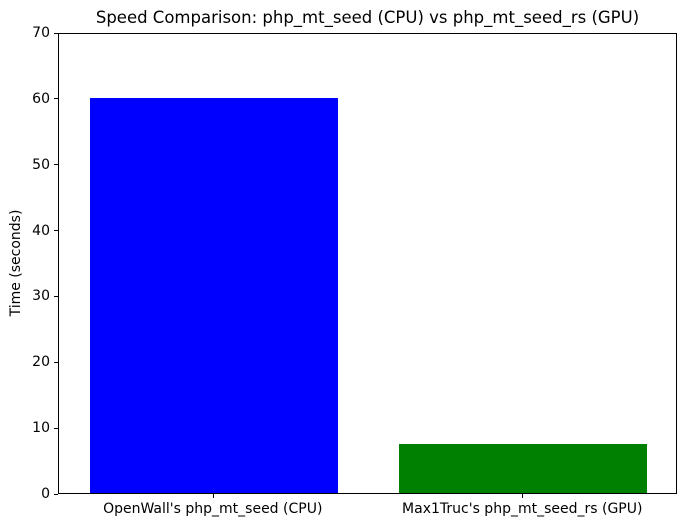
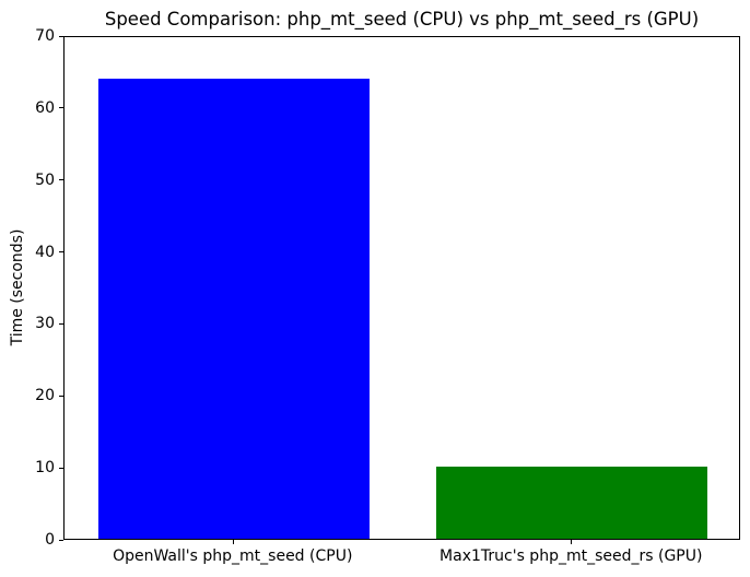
OpenWall's php_mt_seed (CPU): 60 -> 64
Max1Truc's php_mt_seed_rs (GPU): 8 -> 10
